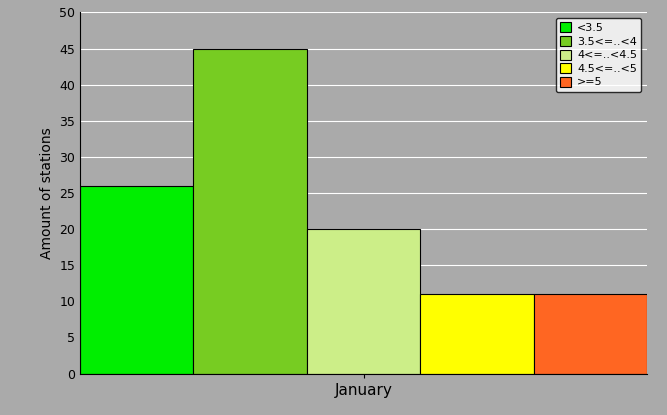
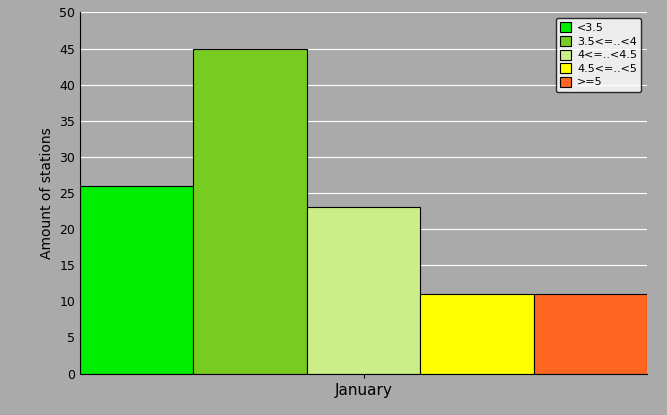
January: 20 -> 23
